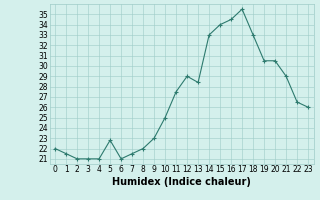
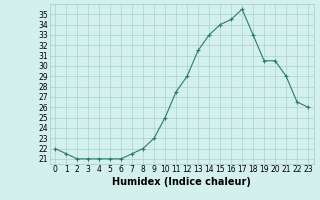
5: 22.8 -> 21.0
13: 28.4 -> 31.5
